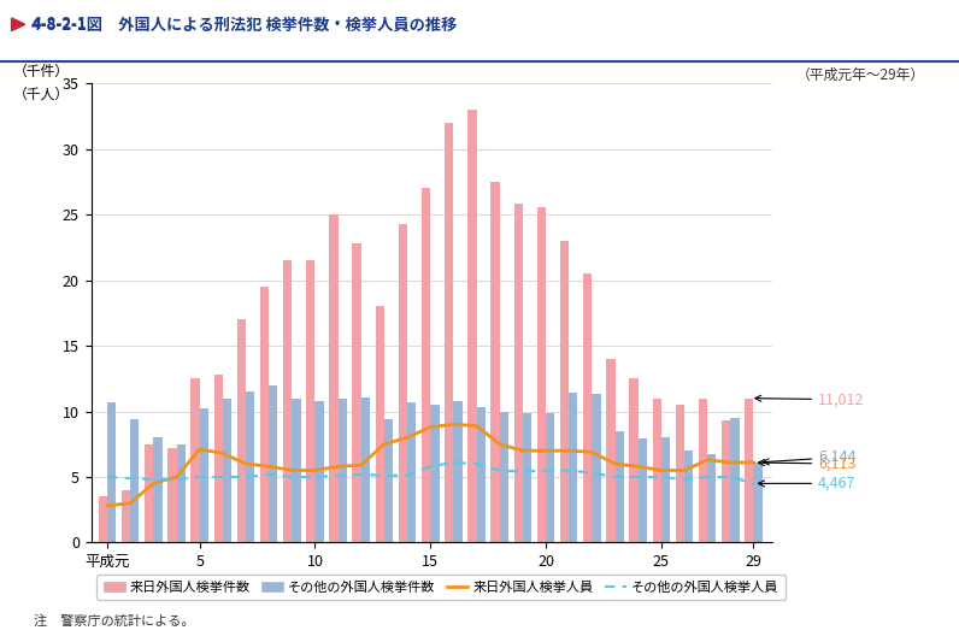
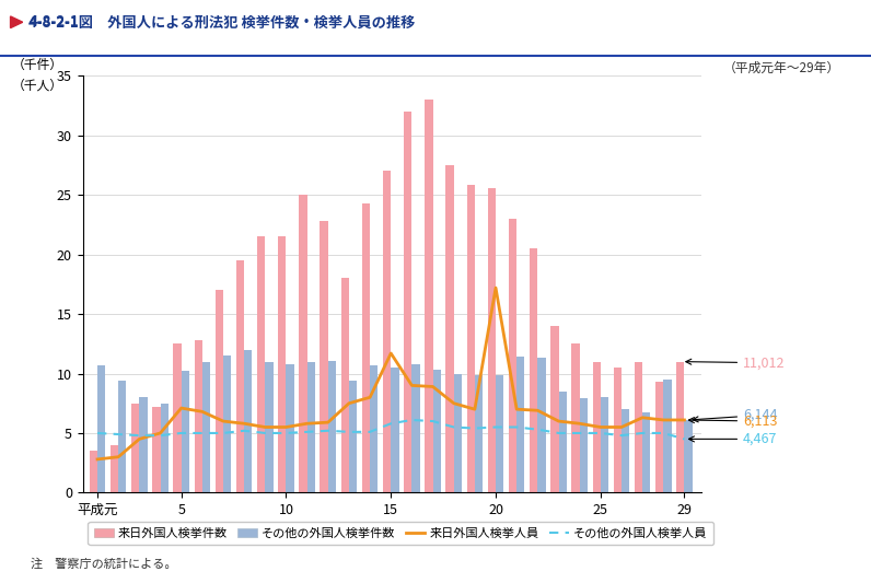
来日外国人検挙人員/15: 8.8 -> 11.7
来日外国人検挙人員/20: 7.0 -> 17.2
